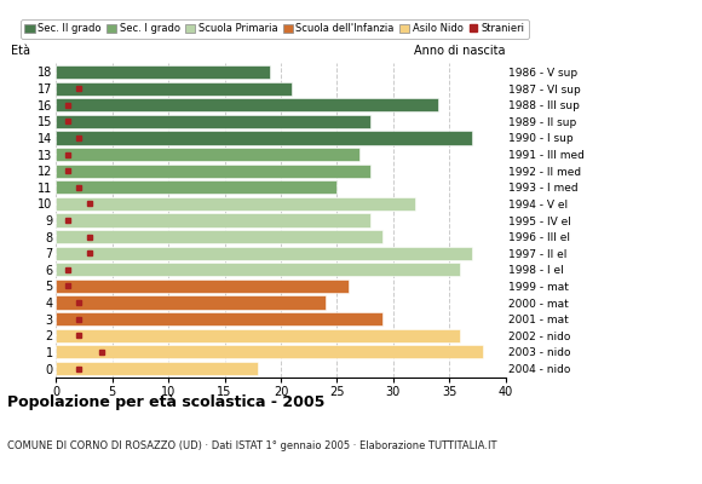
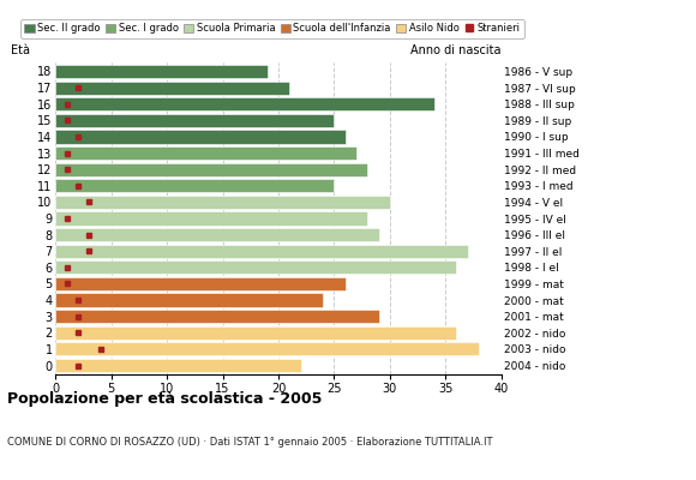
15: 28 -> 25
14: 37 -> 26
10: 32 -> 30
0: 18 -> 22
